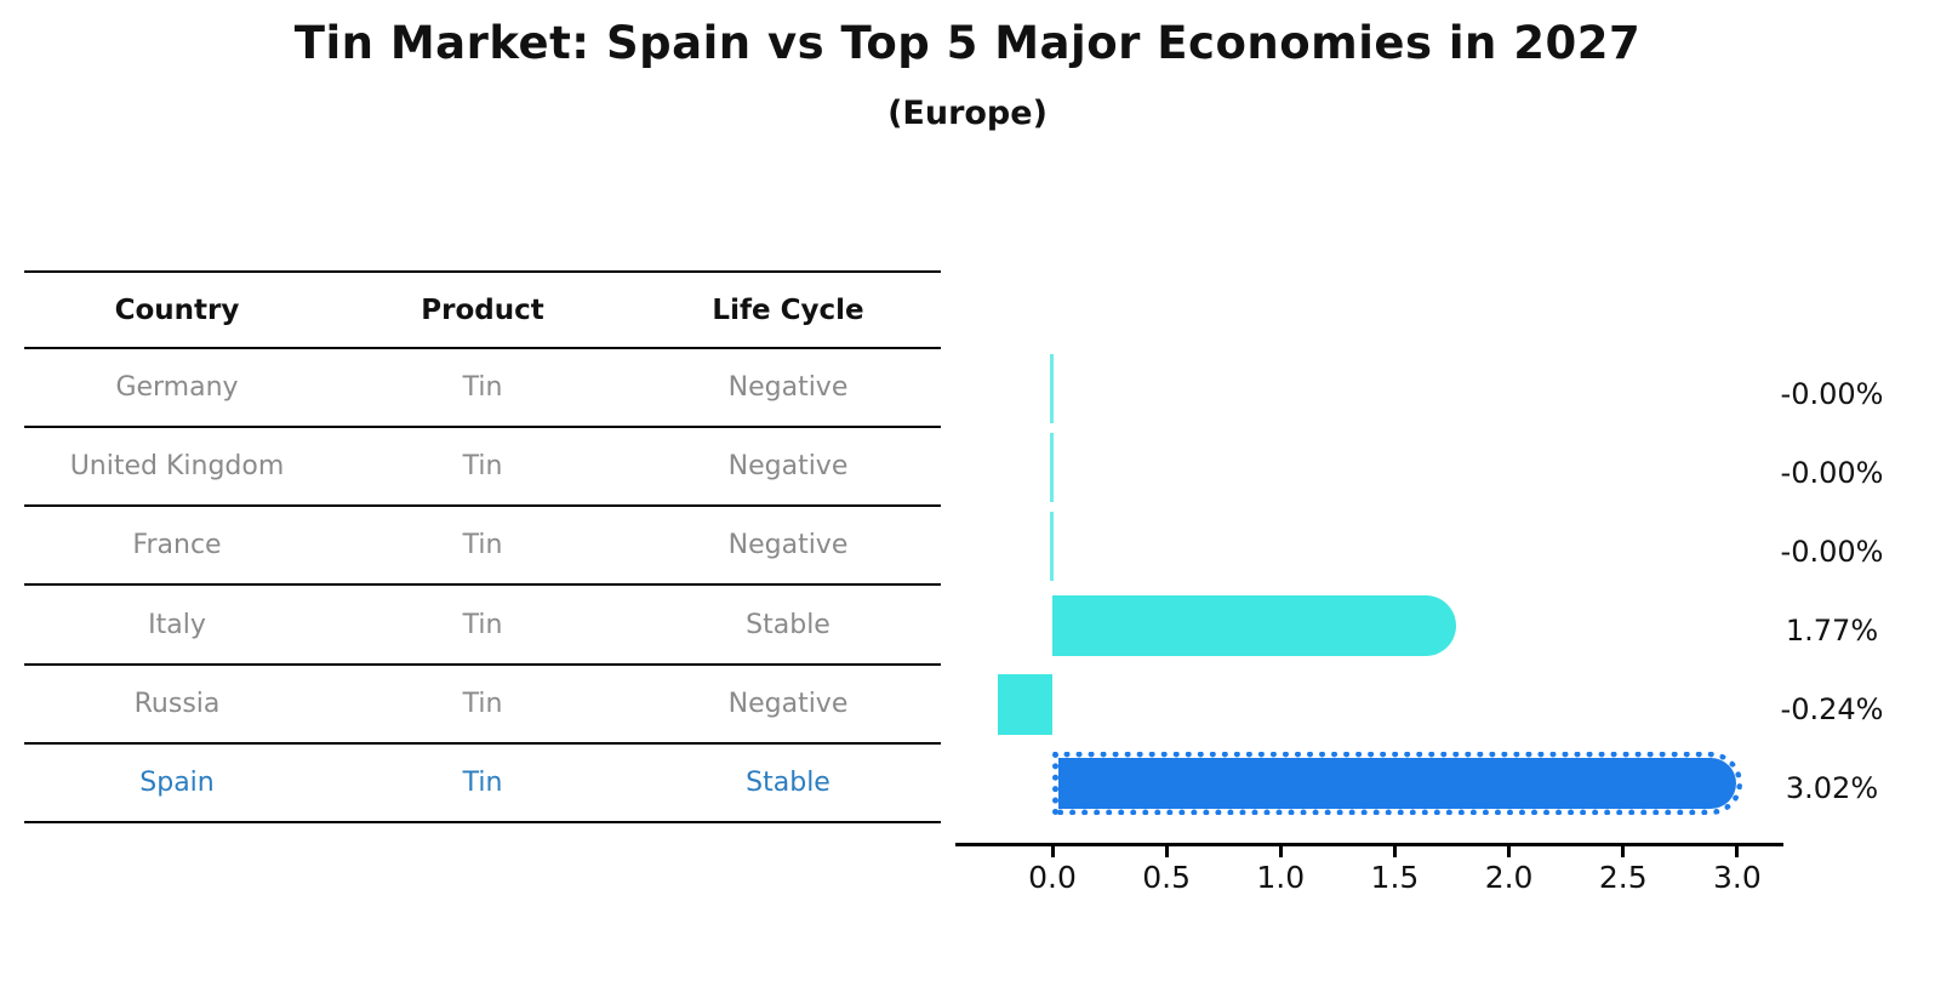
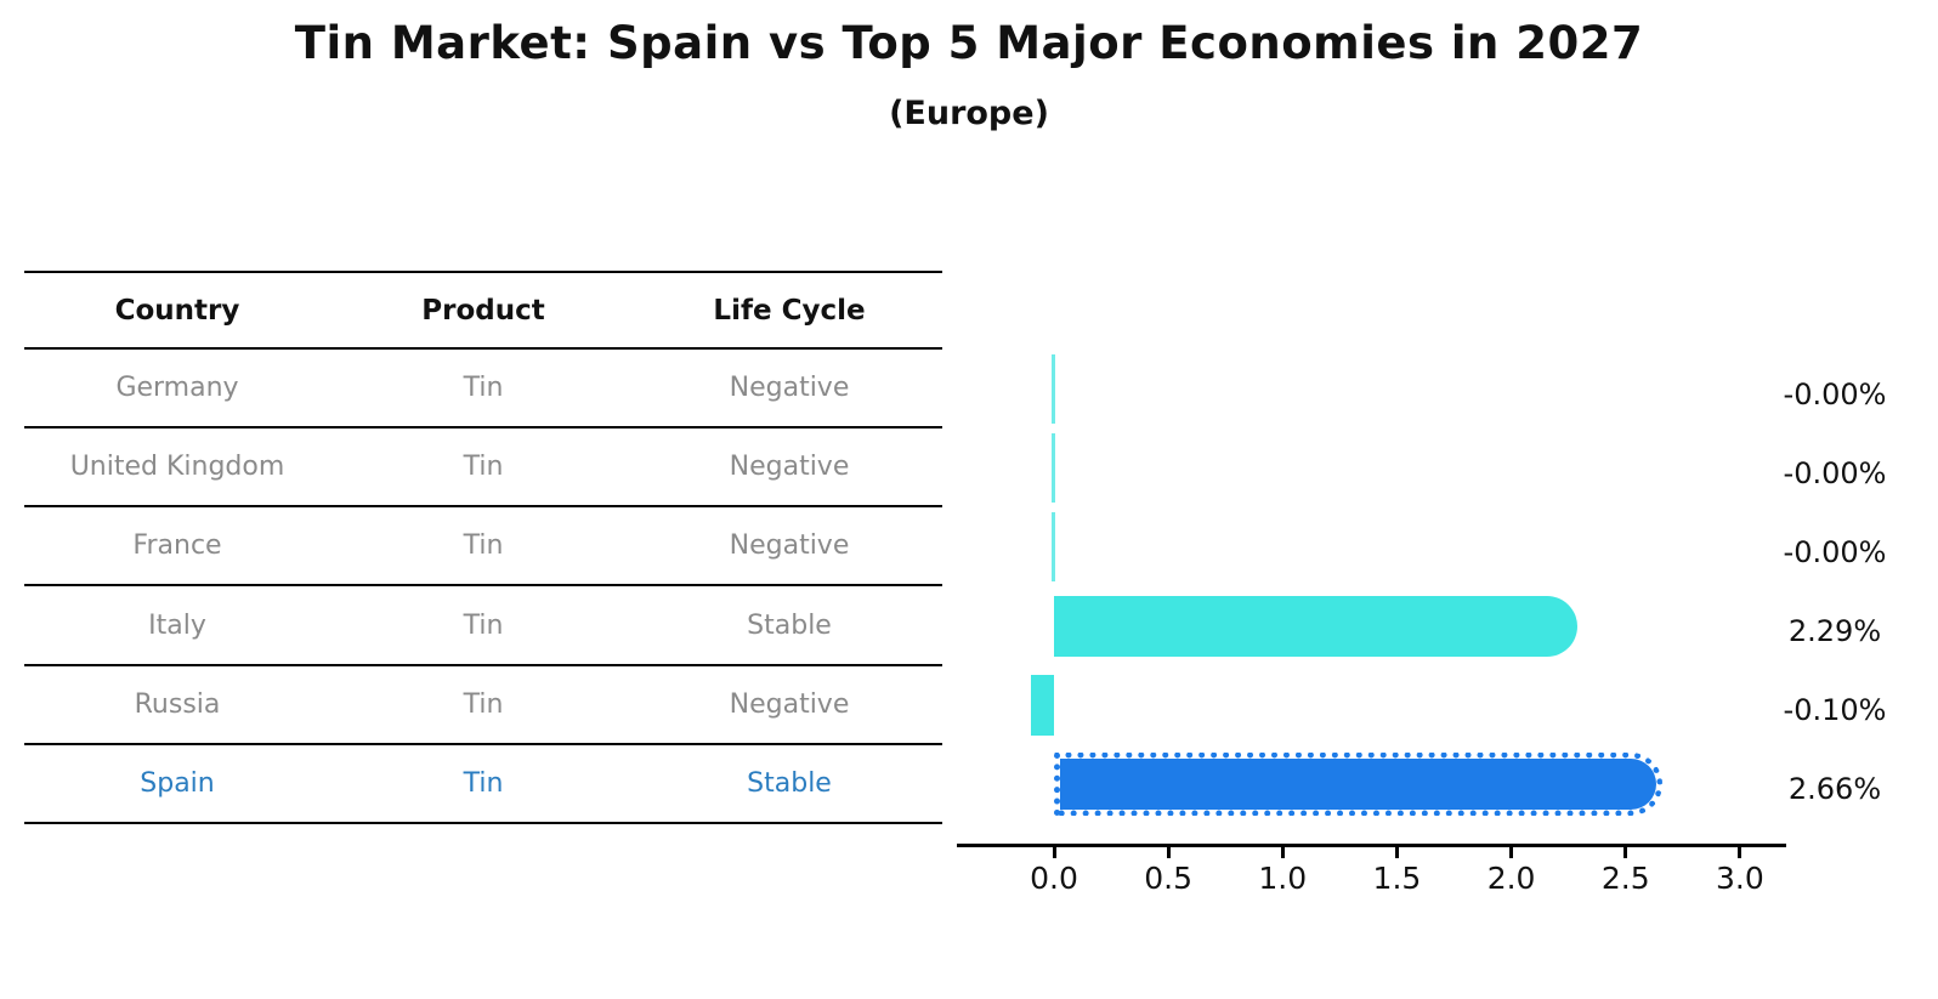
Italy: 1.77% -> 2.29%
Russia: -0.24% -> -0.10%
Spain: 3.02% -> 2.66%
